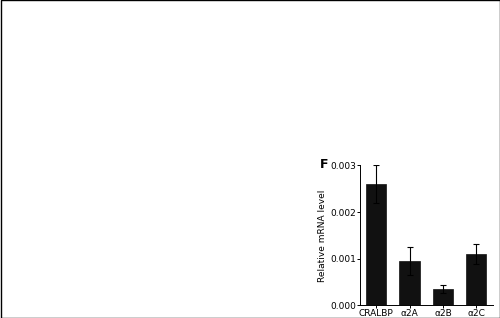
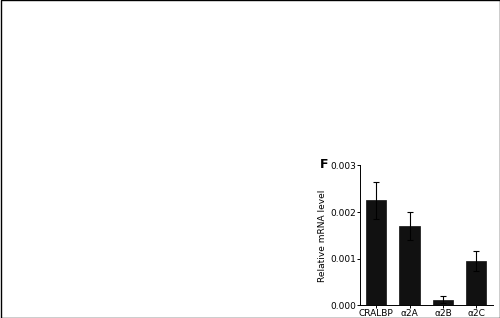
CRALBP: 0.00260 -> 0.00225
α2A: 0.00095 -> 0.00170
α2B: 0.00035 -> 0.00012
α2C: 0.00110 -> 0.00095
